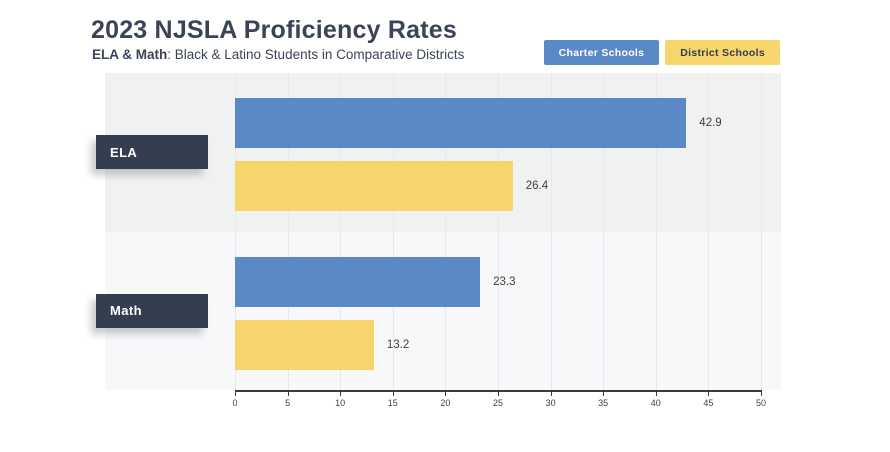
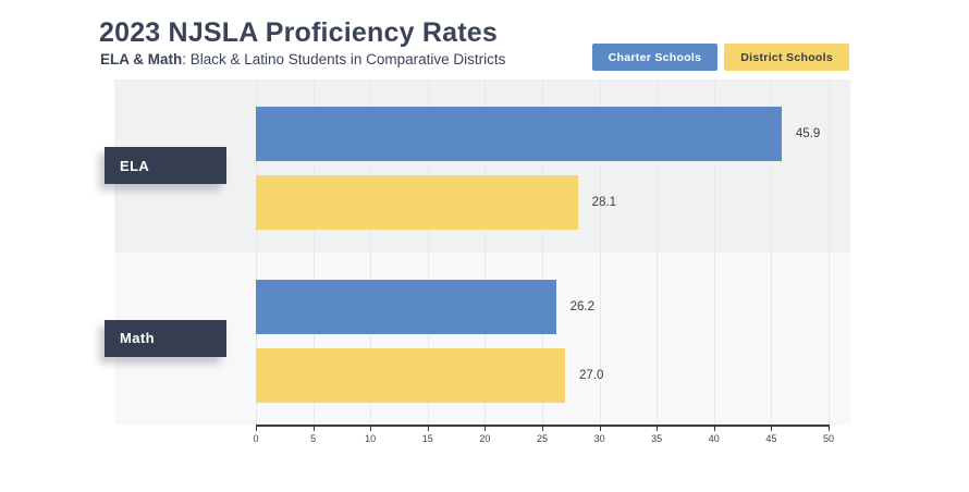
Charter Schools/ELA: 42.9 -> 45.9
District Schools/ELA: 26.4 -> 28.1
Charter Schools/Math: 23.3 -> 26.2
District Schools/Math: 13.2 -> 27.0
